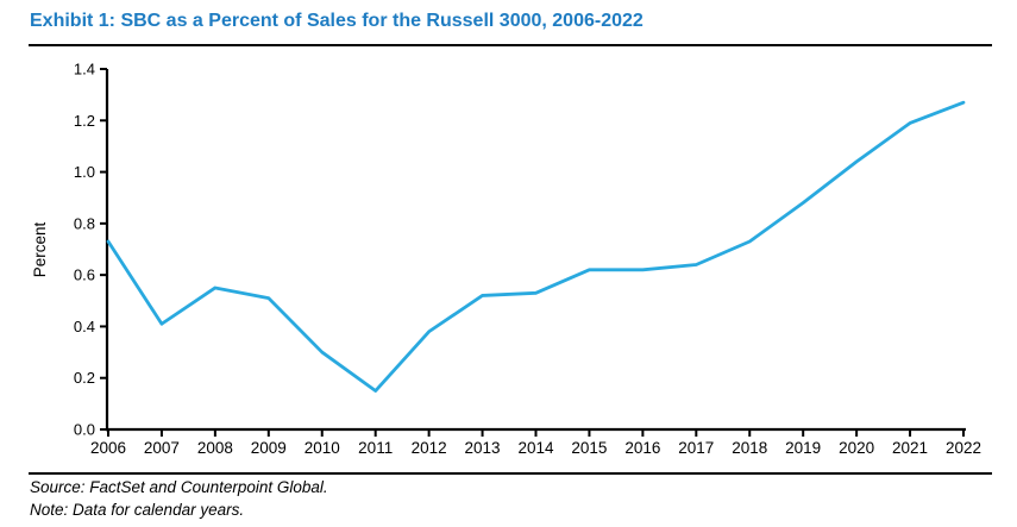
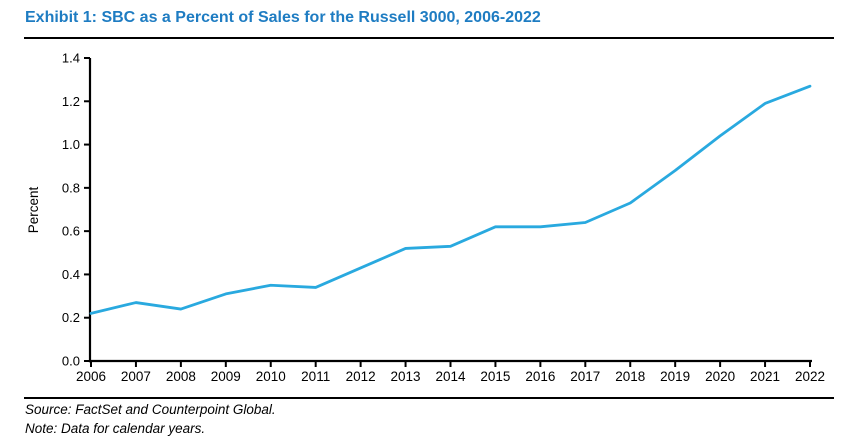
2006: 0.73 -> 0.22
2007: 0.41 -> 0.27
2008: 0.55 -> 0.24
2009: 0.51 -> 0.31
2010: 0.30 -> 0.35
2011: 0.15 -> 0.34
2012: 0.38 -> 0.43
